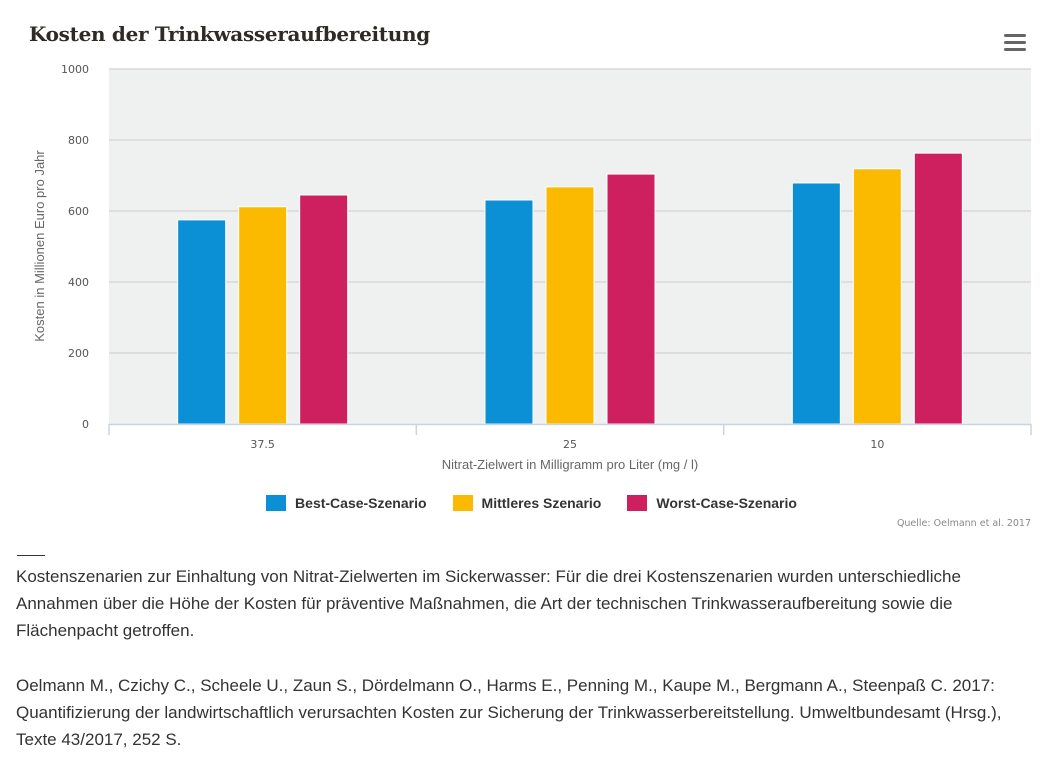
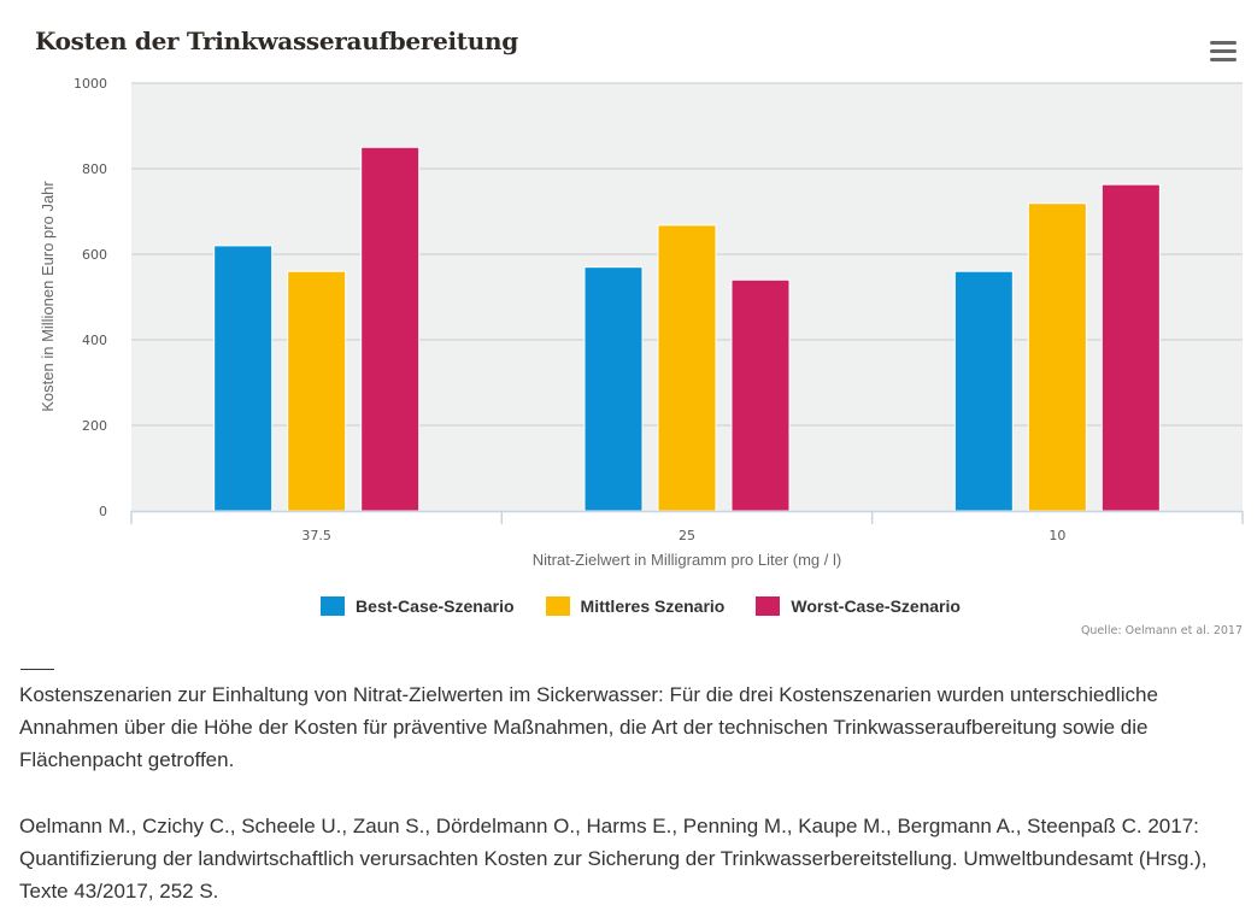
Best-Case-Szenario/37.5: 580 -> 620
Mittleres Szenario/37.5: 610 -> 560
Worst-Case-Szenario/37.5: 640 -> 850
Best-Case-Szenario/25: 630 -> 570
Worst-Case-Szenario/25: 700 -> 540
Best-Case-Szenario/10: 680 -> 560
